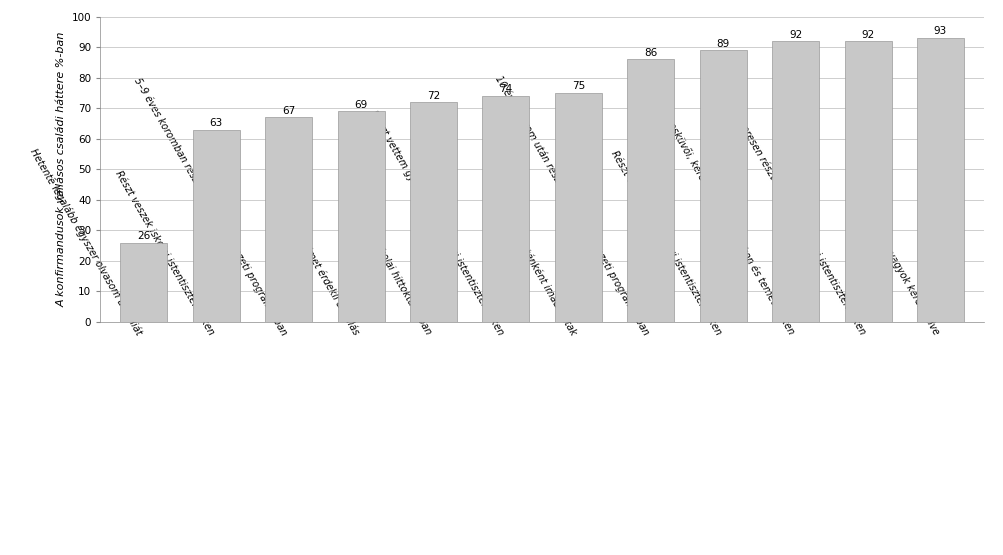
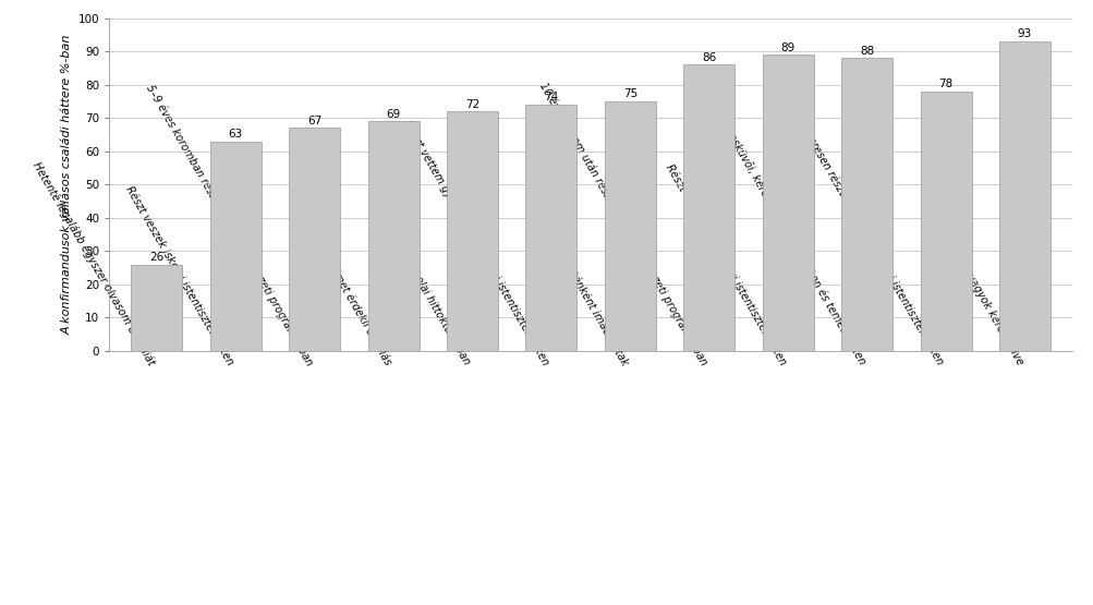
Voltam esküvői, keresztelési alkalmakon és temetéseken: 92 -> 88
Rendszeresen részt vettem vasárnapi istentiszteleteken: 92 -> 78
